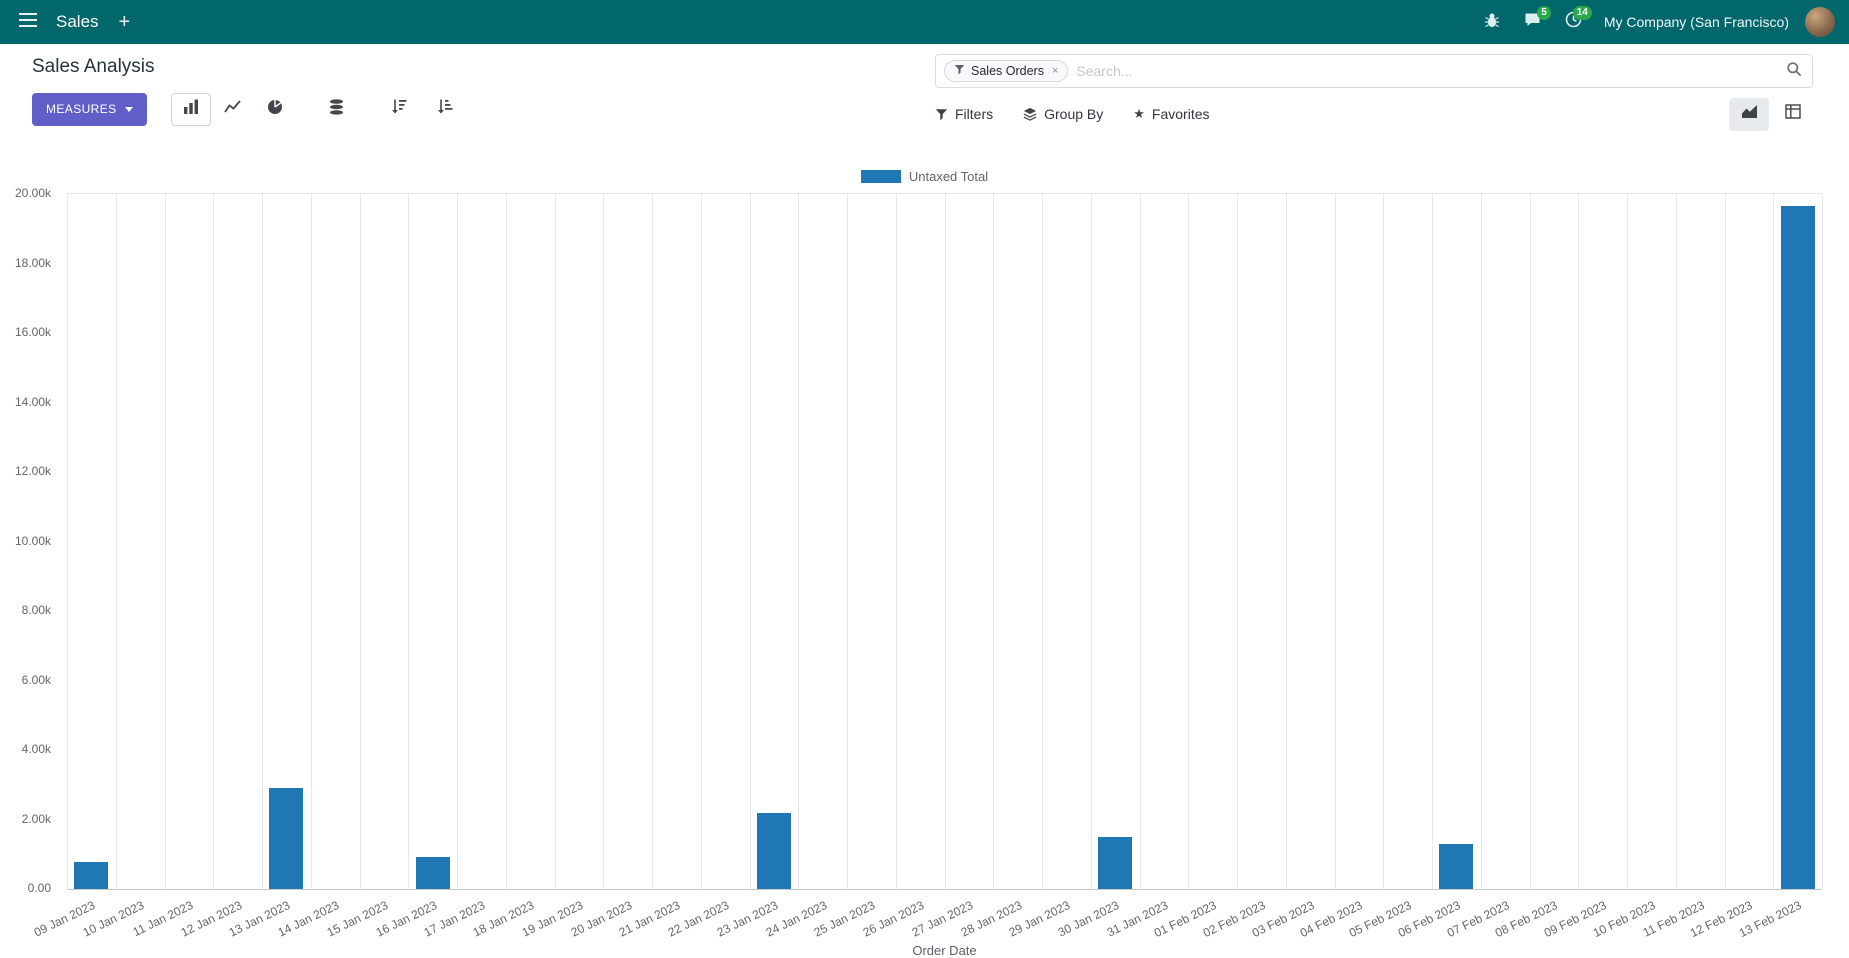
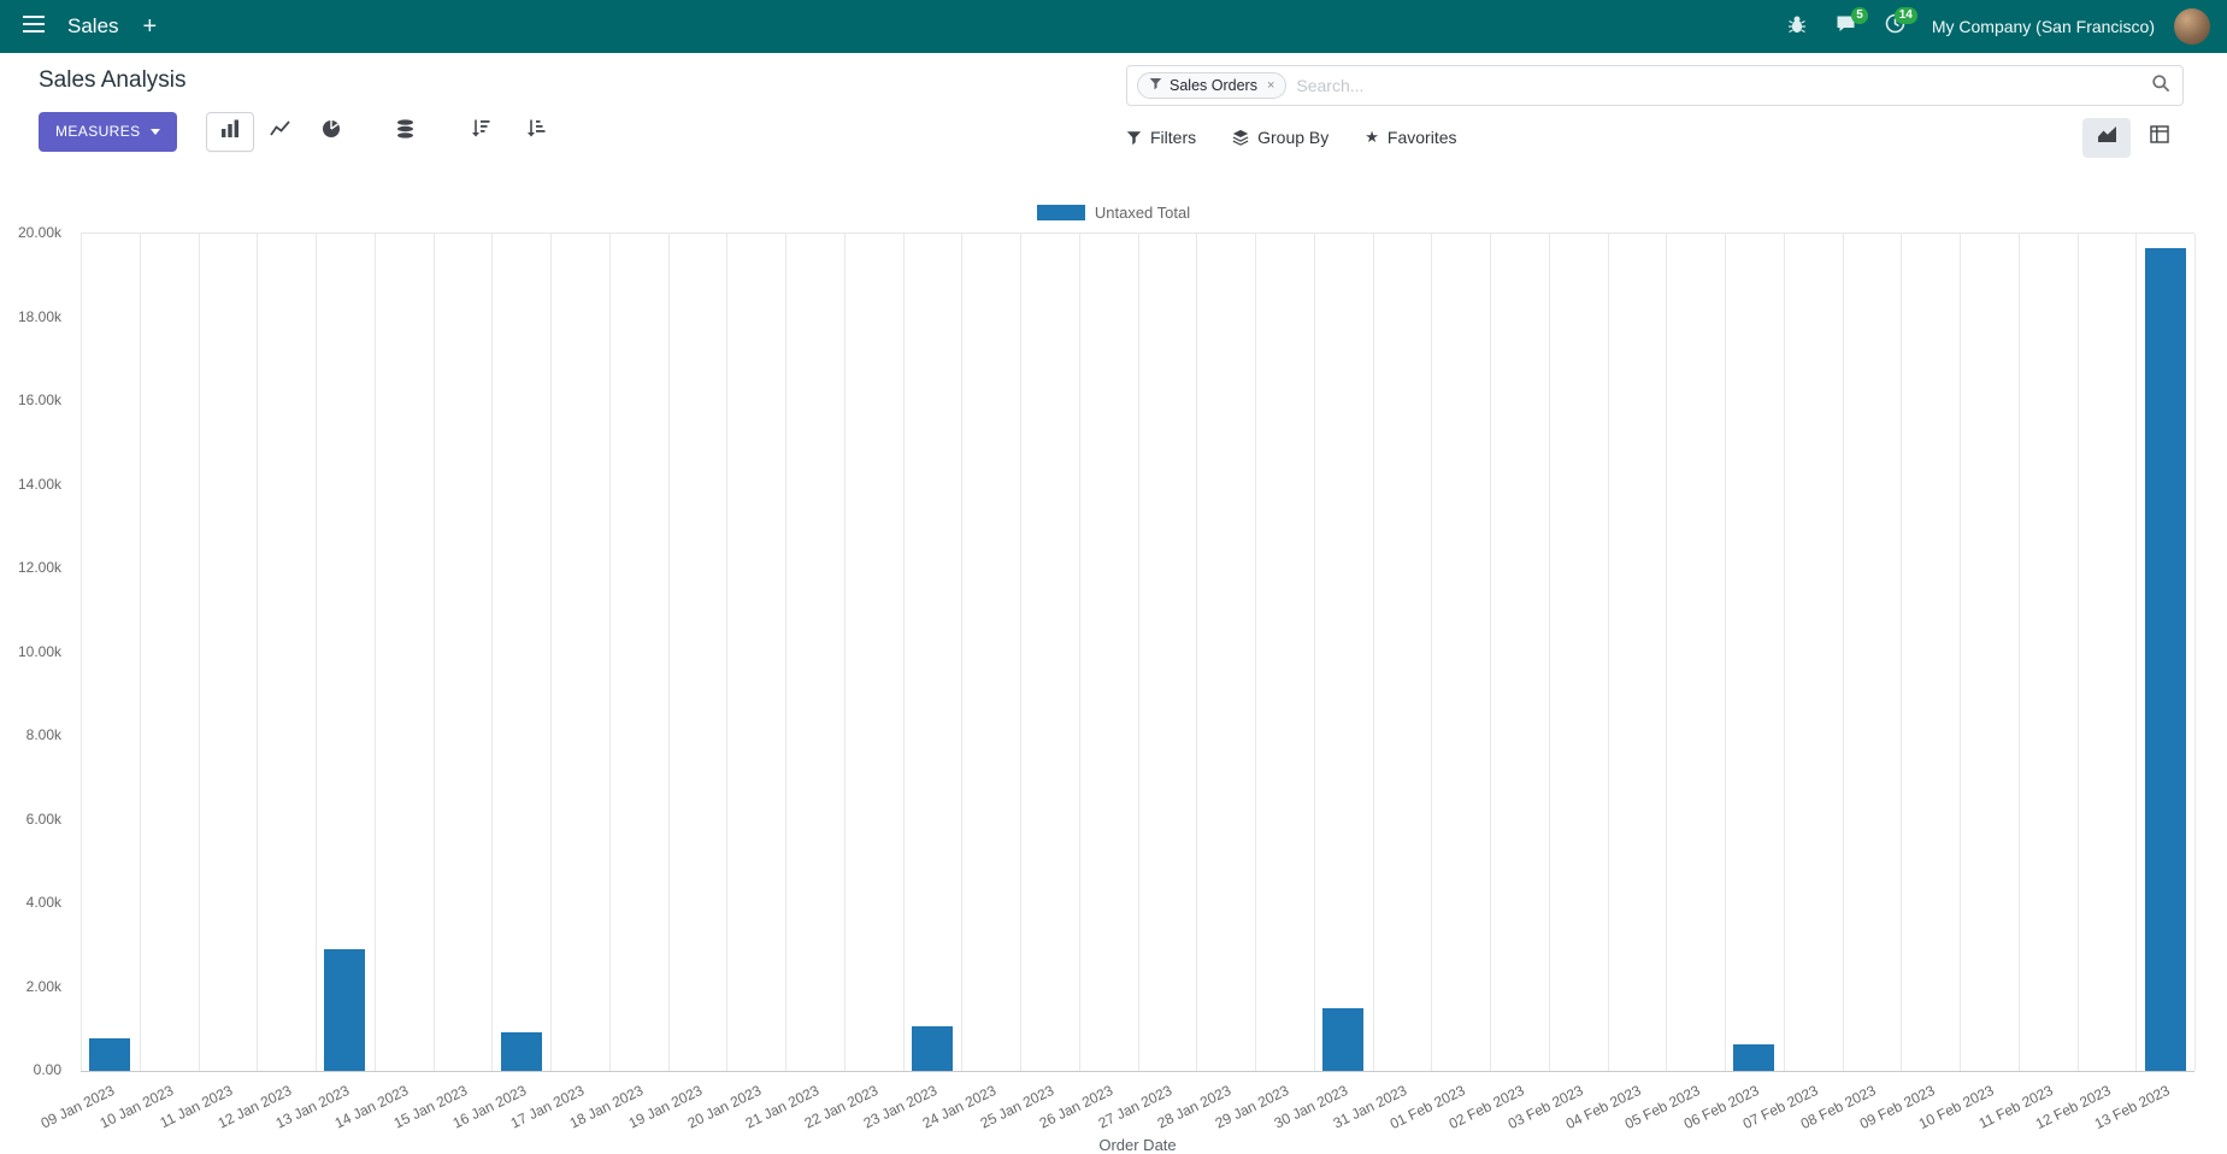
23 Jan 2023: 2.2k -> 1.1k
06 Feb 2023: 1.3k -> 0.6k
